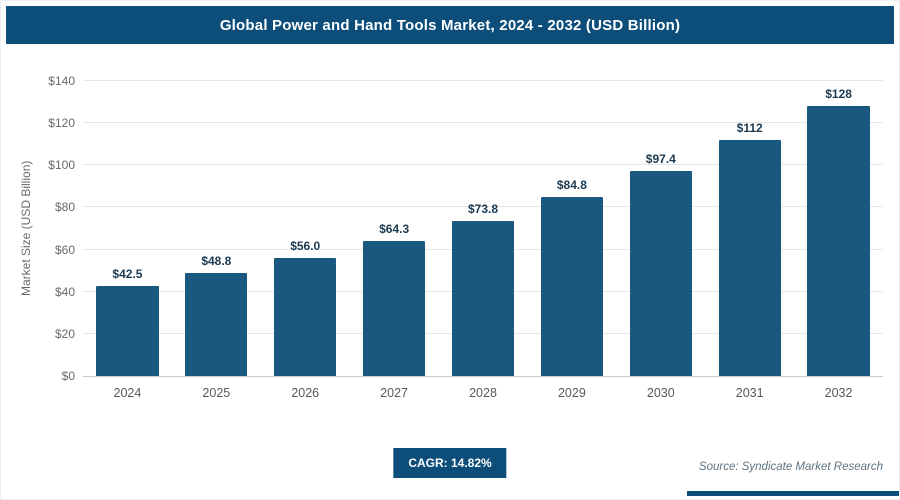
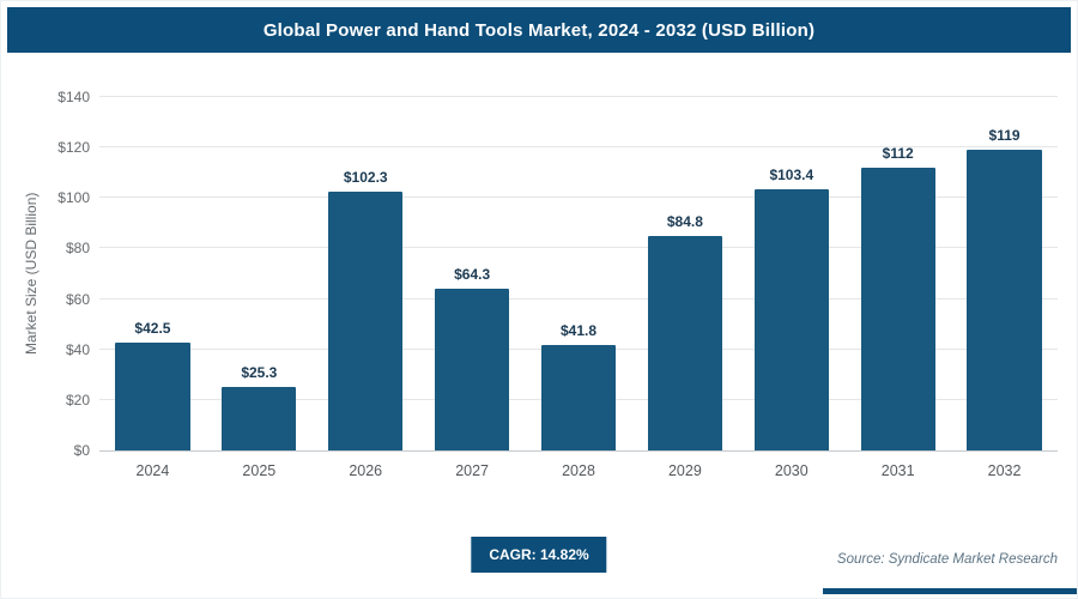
2025: $48.8 -> $25.3
2026: $56.0 -> $102.3
2028: $73.8 -> $41.8
2030: $97.4 -> $103.4
2032: $128 -> $119
